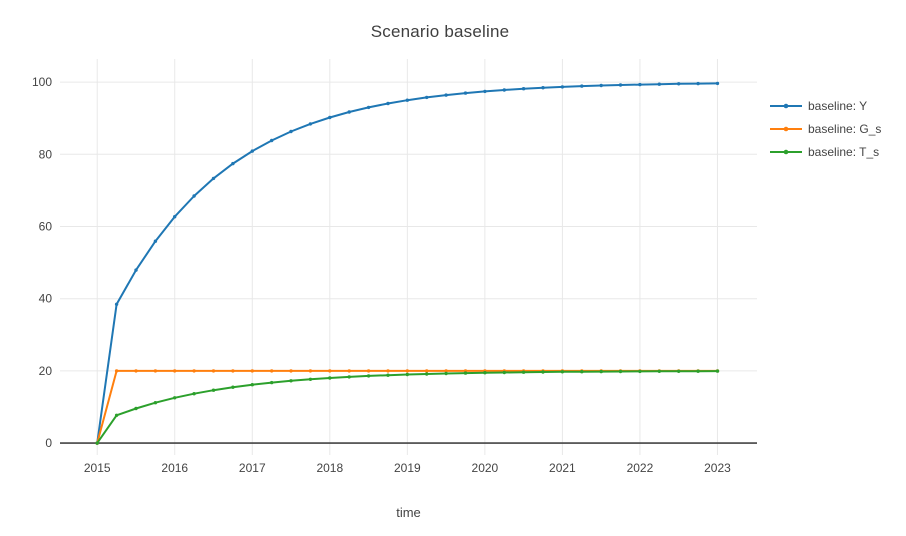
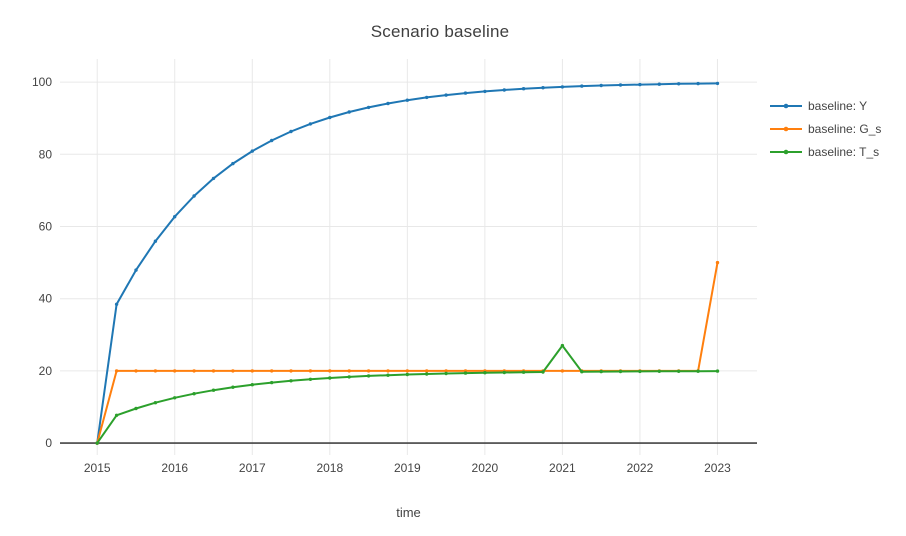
baseline: T_s/2021: 20 -> 27
baseline: G_s/2023: 20 -> 50
